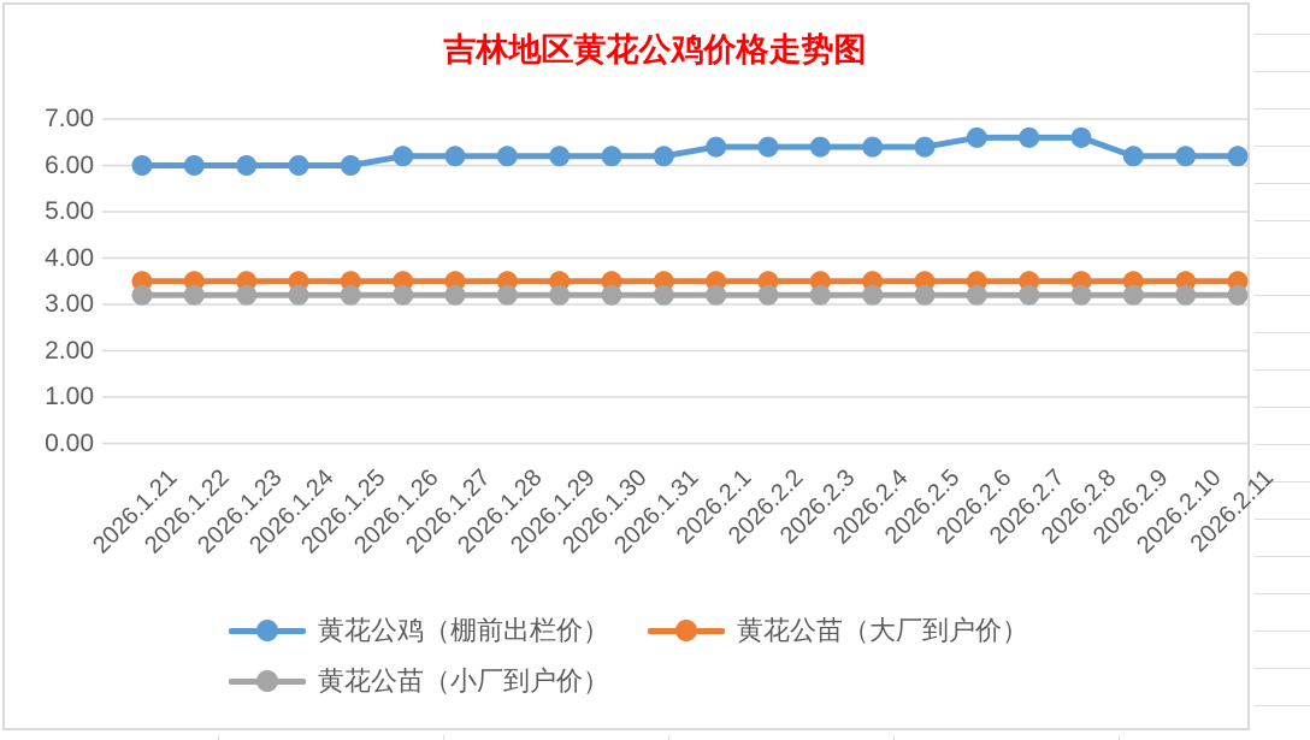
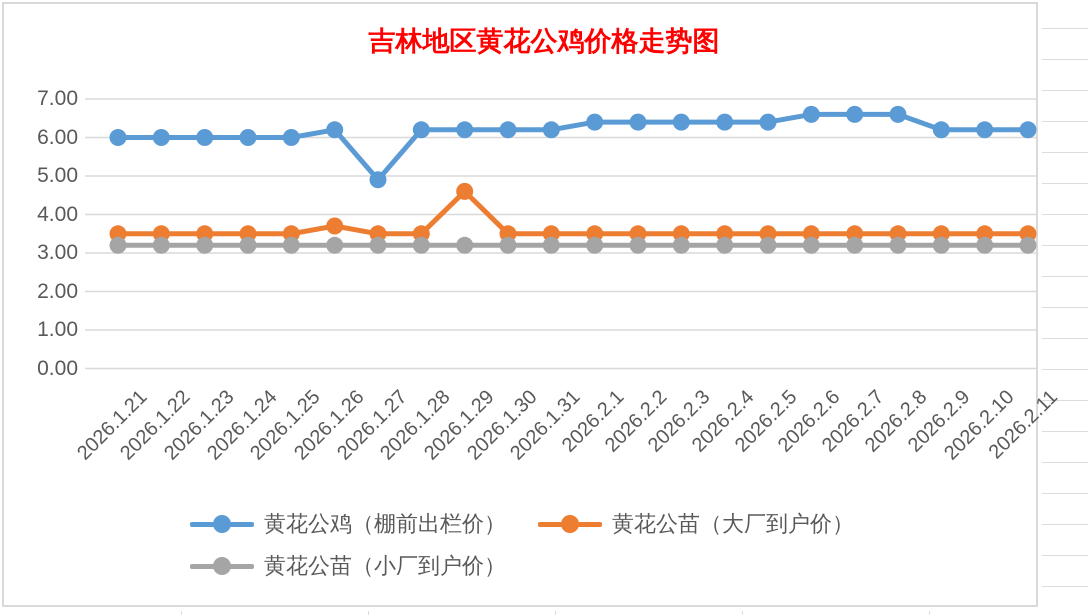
黄花公苗（大厂到户价）/2026.1.26: 3.5 -> 3.7
黄花公鸡（棚前出栏价）/2026.1.27: 6.2 -> 4.9
黄花公苗（大厂到户价）/2026.1.29: 3.5 -> 4.6
